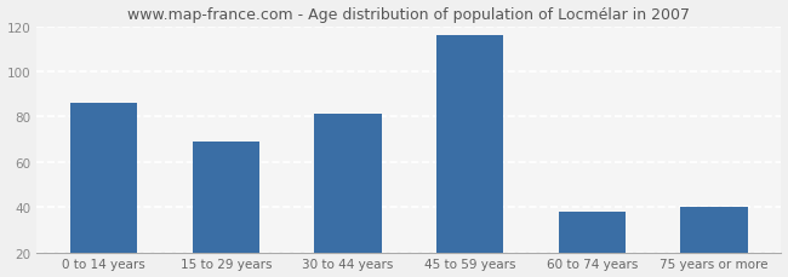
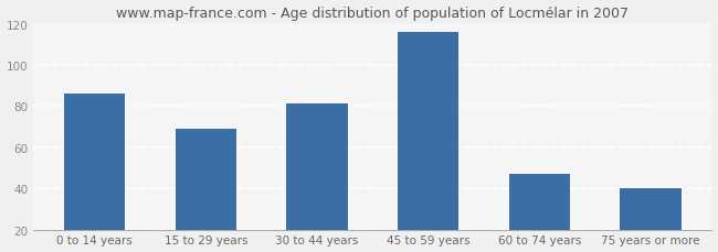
60 to 74 years: 38 -> 47
